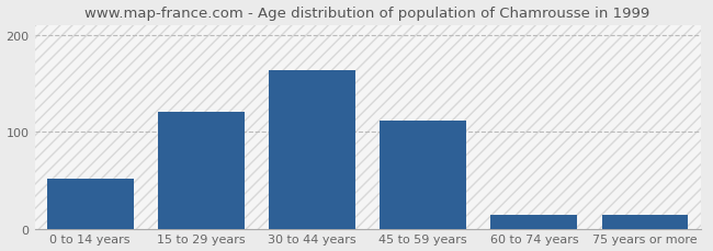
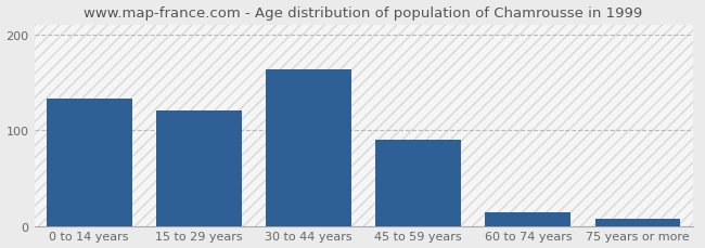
0 to 14 years: 52 -> 133
45 to 59 years: 112 -> 90
75 years or more: 14 -> 7
